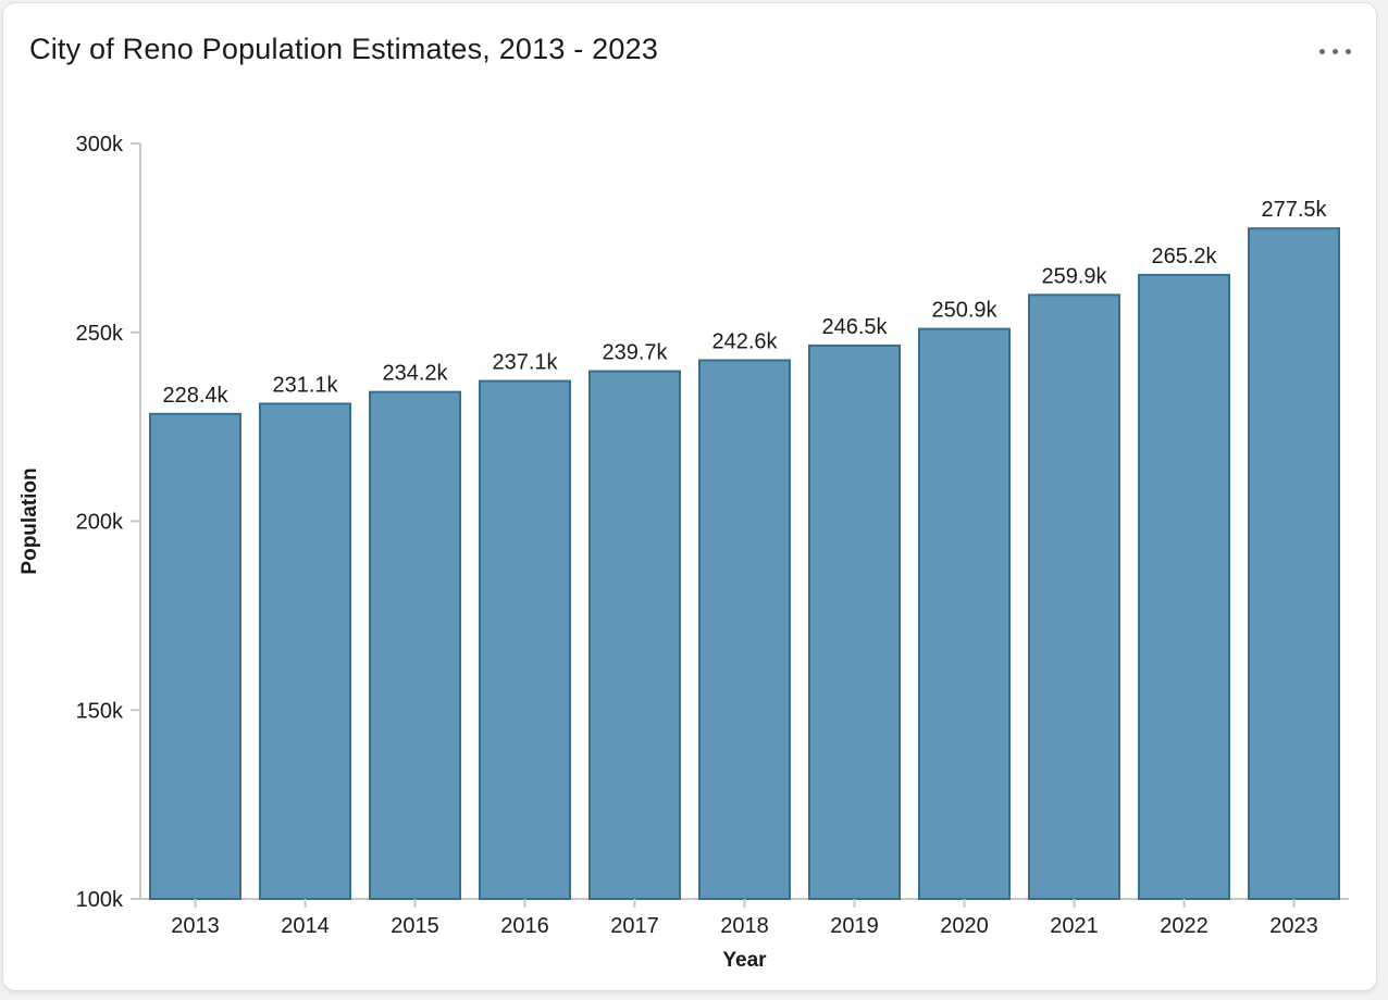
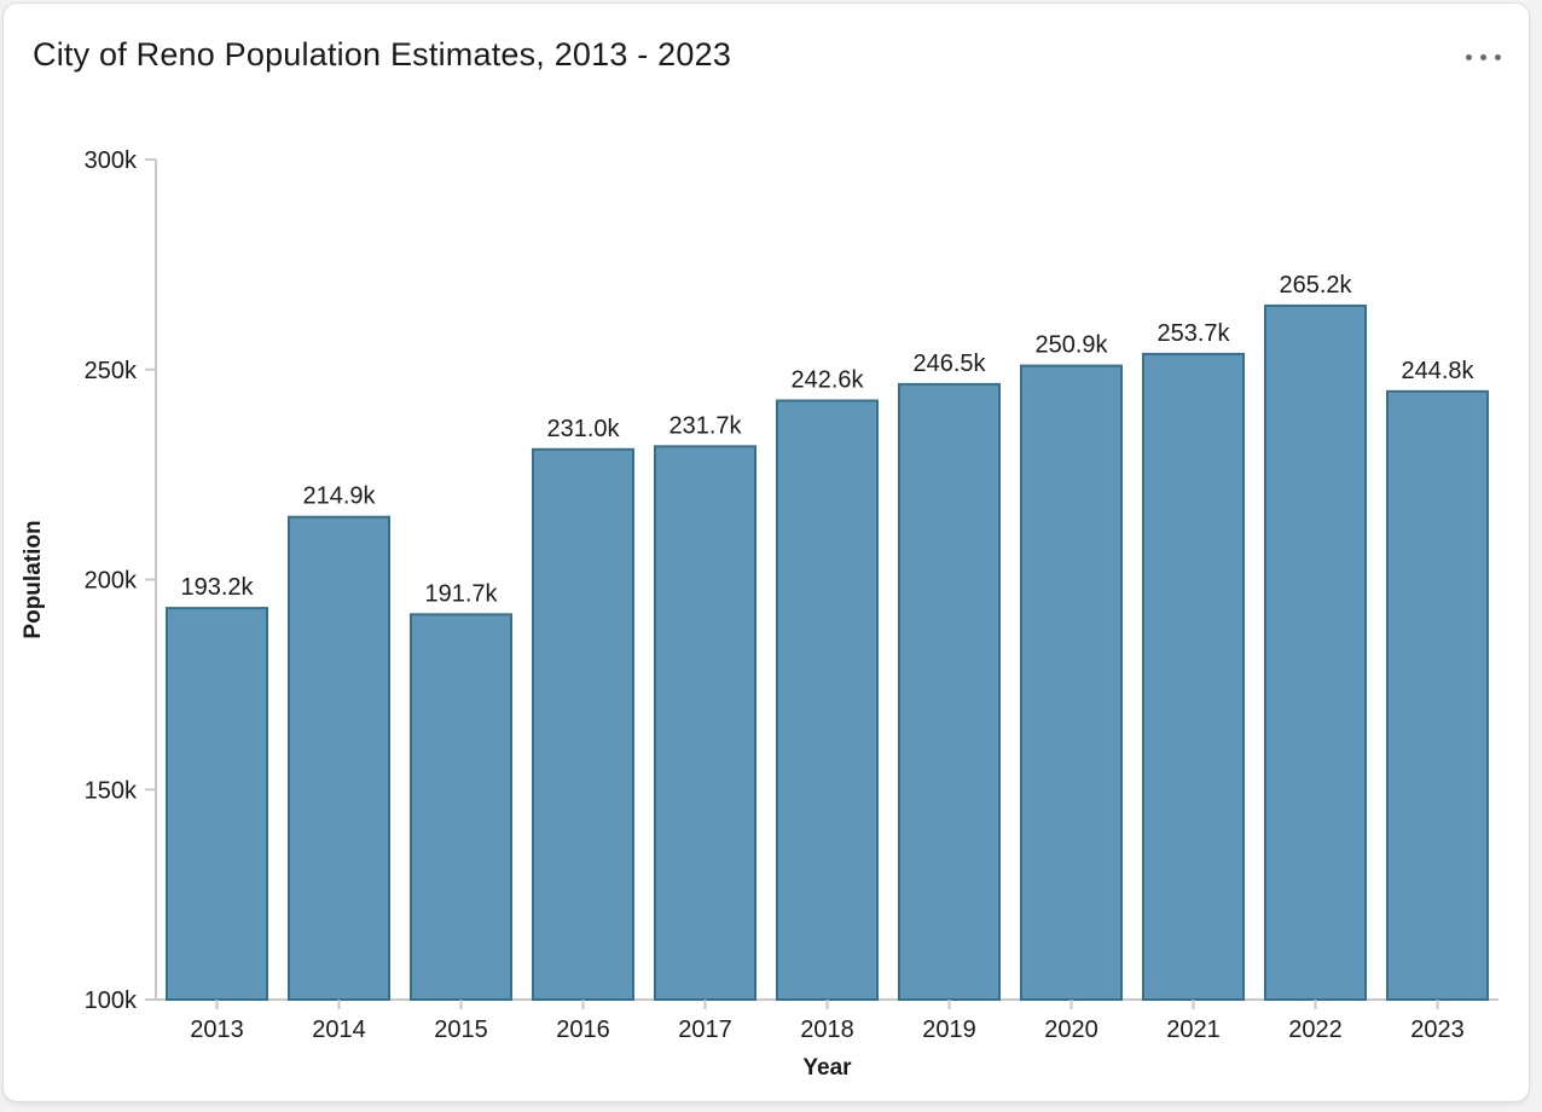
2013: 228.4k -> 193.2k
2014: 231.1k -> 214.9k
2015: 234.2k -> 191.7k
2016: 237.1k -> 231.0k
2017: 239.7k -> 231.7k
2021: 259.9k -> 253.7k
2023: 277.5k -> 244.8k
